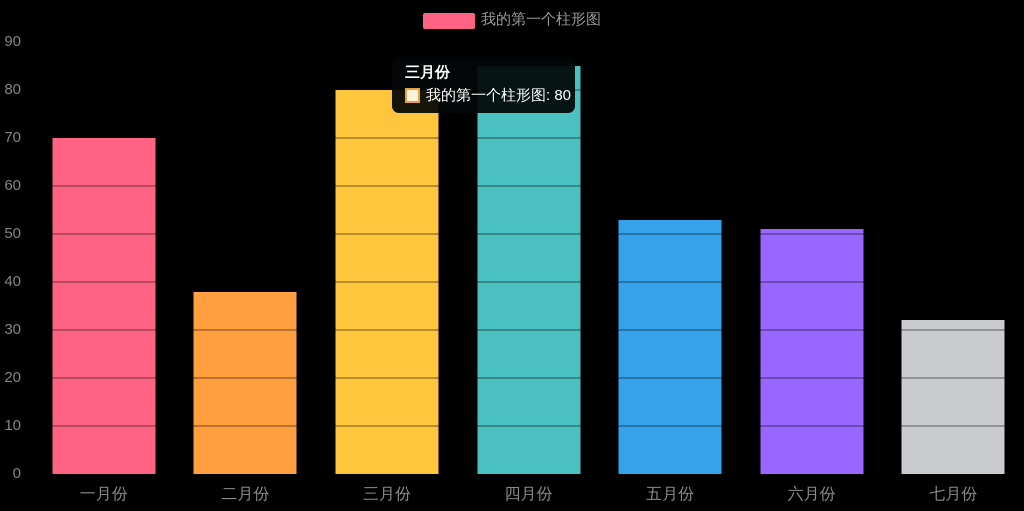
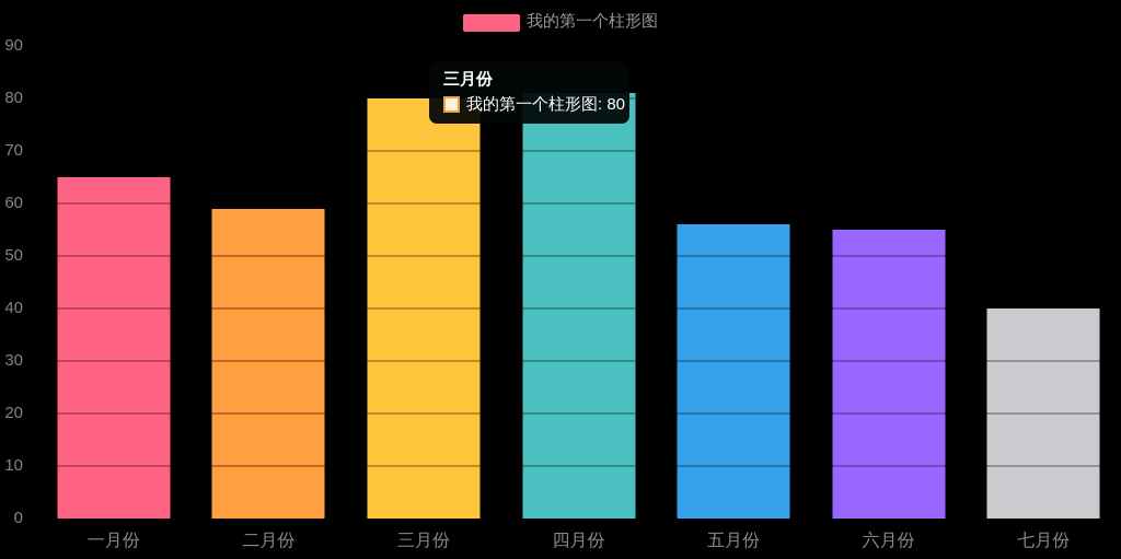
一月份: 70 -> 65
二月份: 38 -> 59
四月份: 85 -> 81
五月份: 53 -> 56
六月份: 51 -> 55
七月份: 32 -> 40
